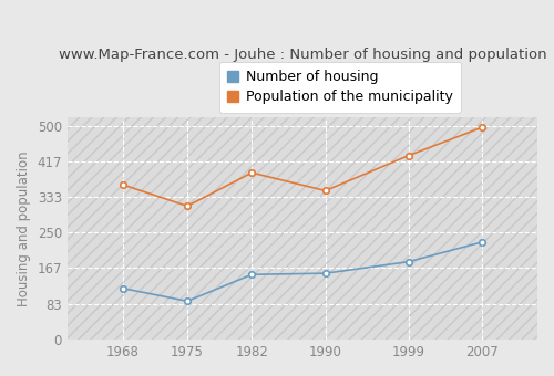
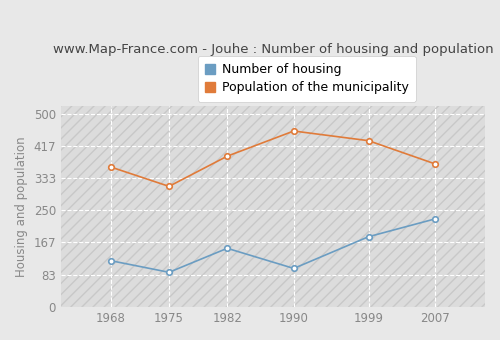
Number of housing/1990: 155 -> 100
Population of the municipality/1990: 348 -> 455
Population of the municipality/2007: 496 -> 370
